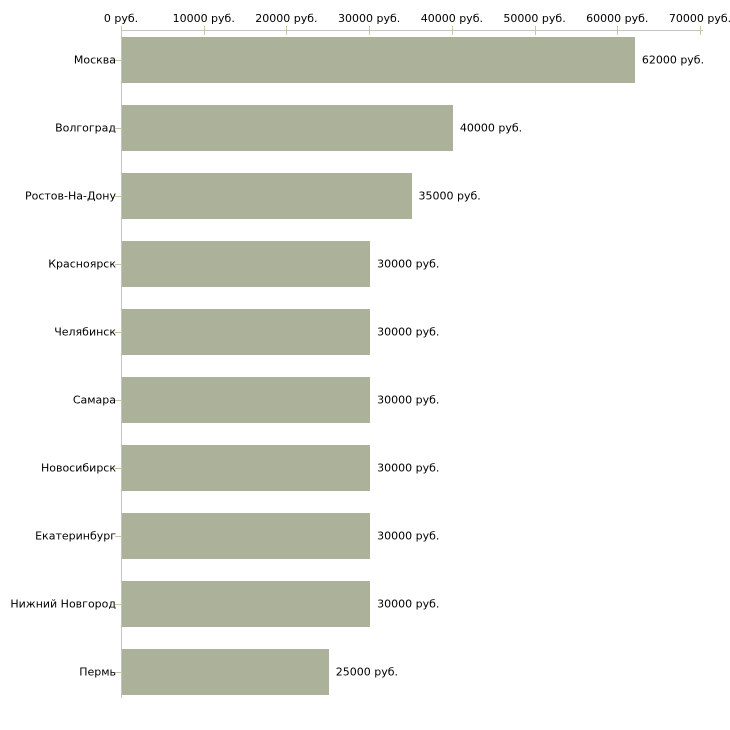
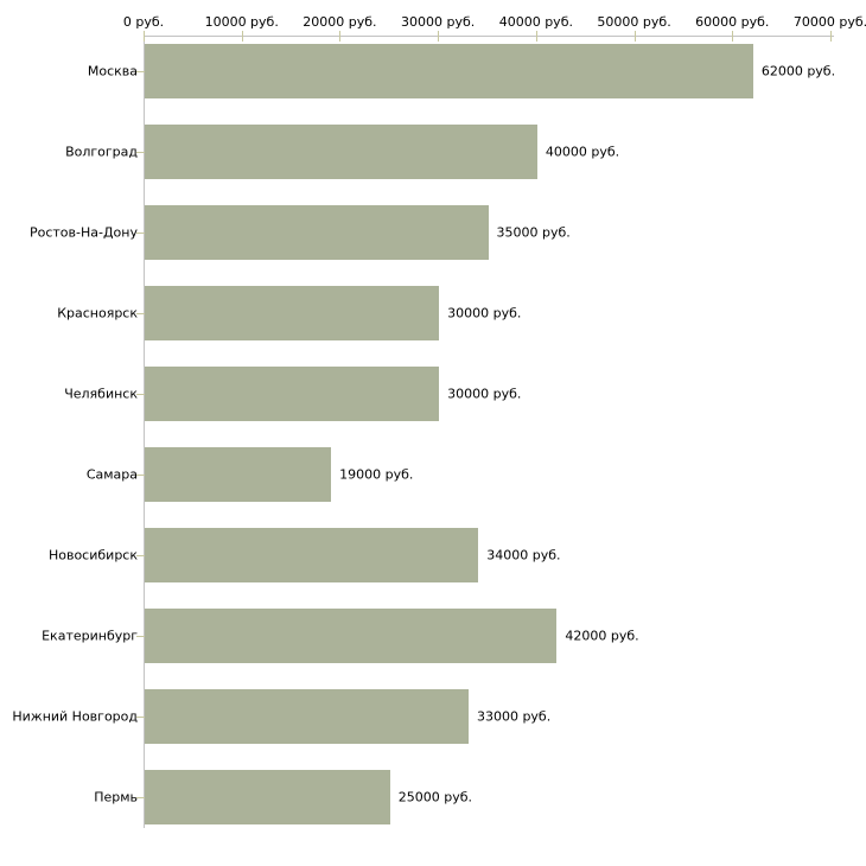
Самара: 30000 -> 19000
Новосибирск: 30000 -> 34000
Екатеринбург: 30000 -> 42000
Нижний Новгород: 30000 -> 33000
